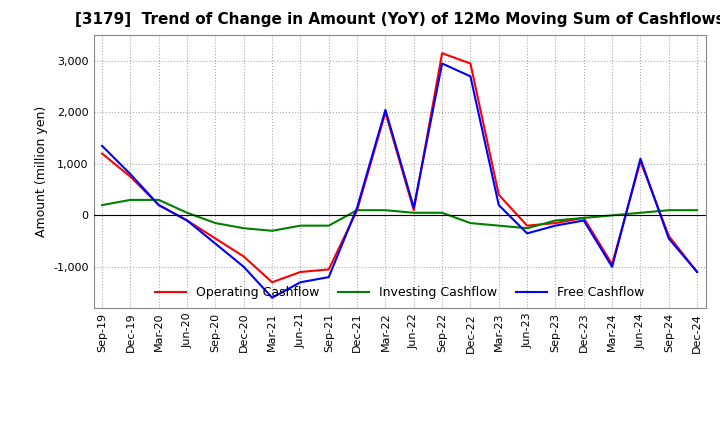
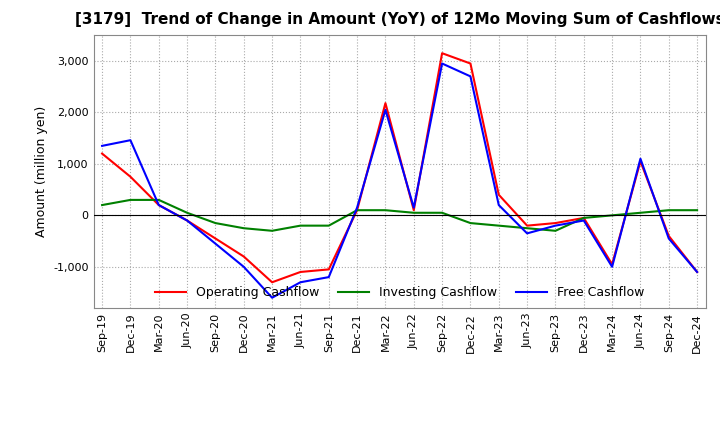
Free Cashflow/Dec-19: 800 -> 1,460
Operating Cashflow/Mar-22: 2,000 -> 2,180
Investing Cashflow/Sep-23: -100 -> -300
